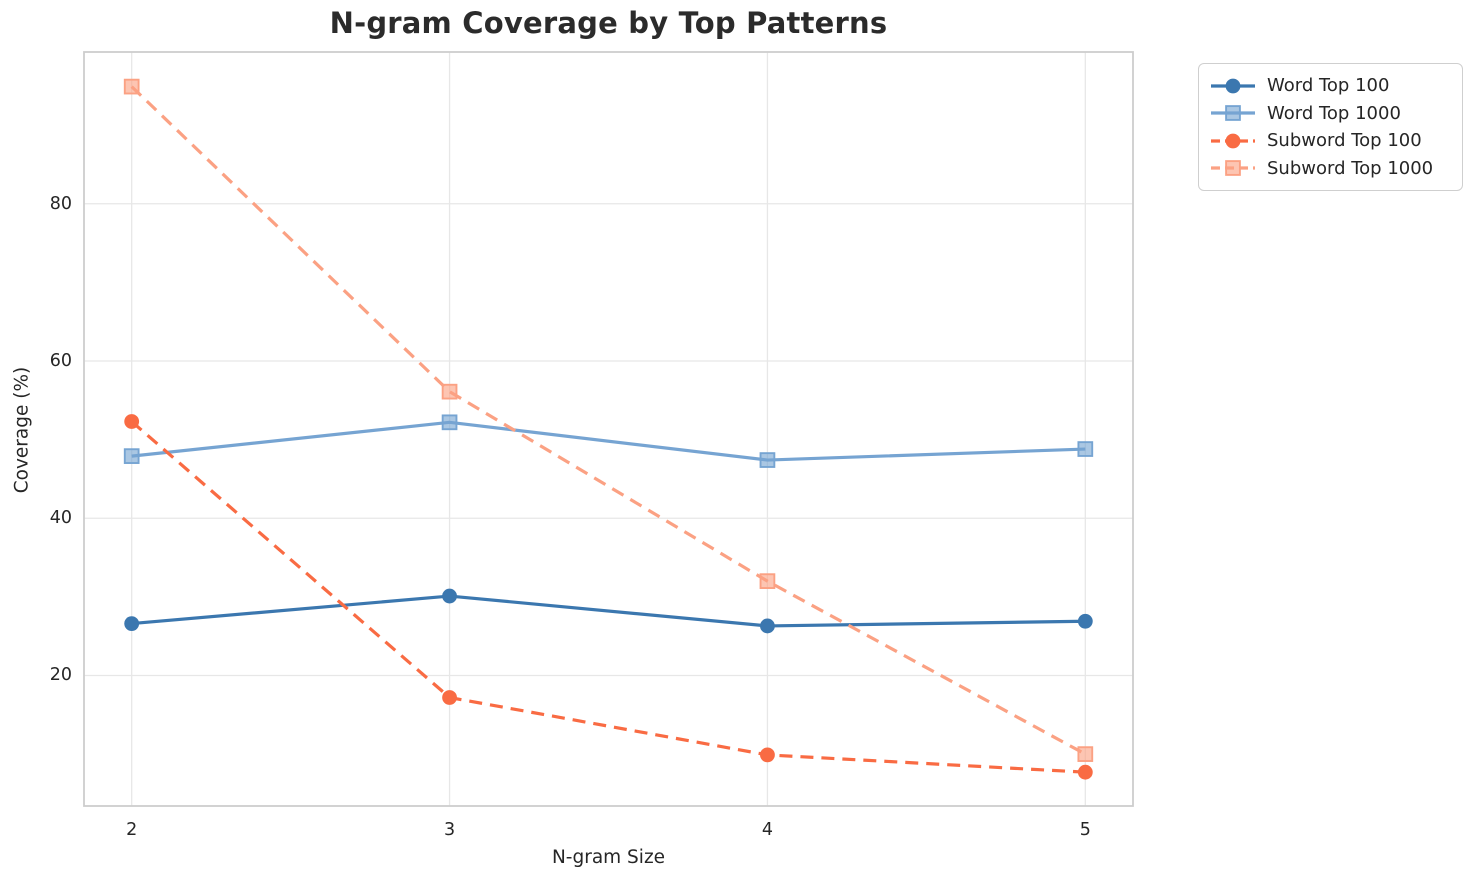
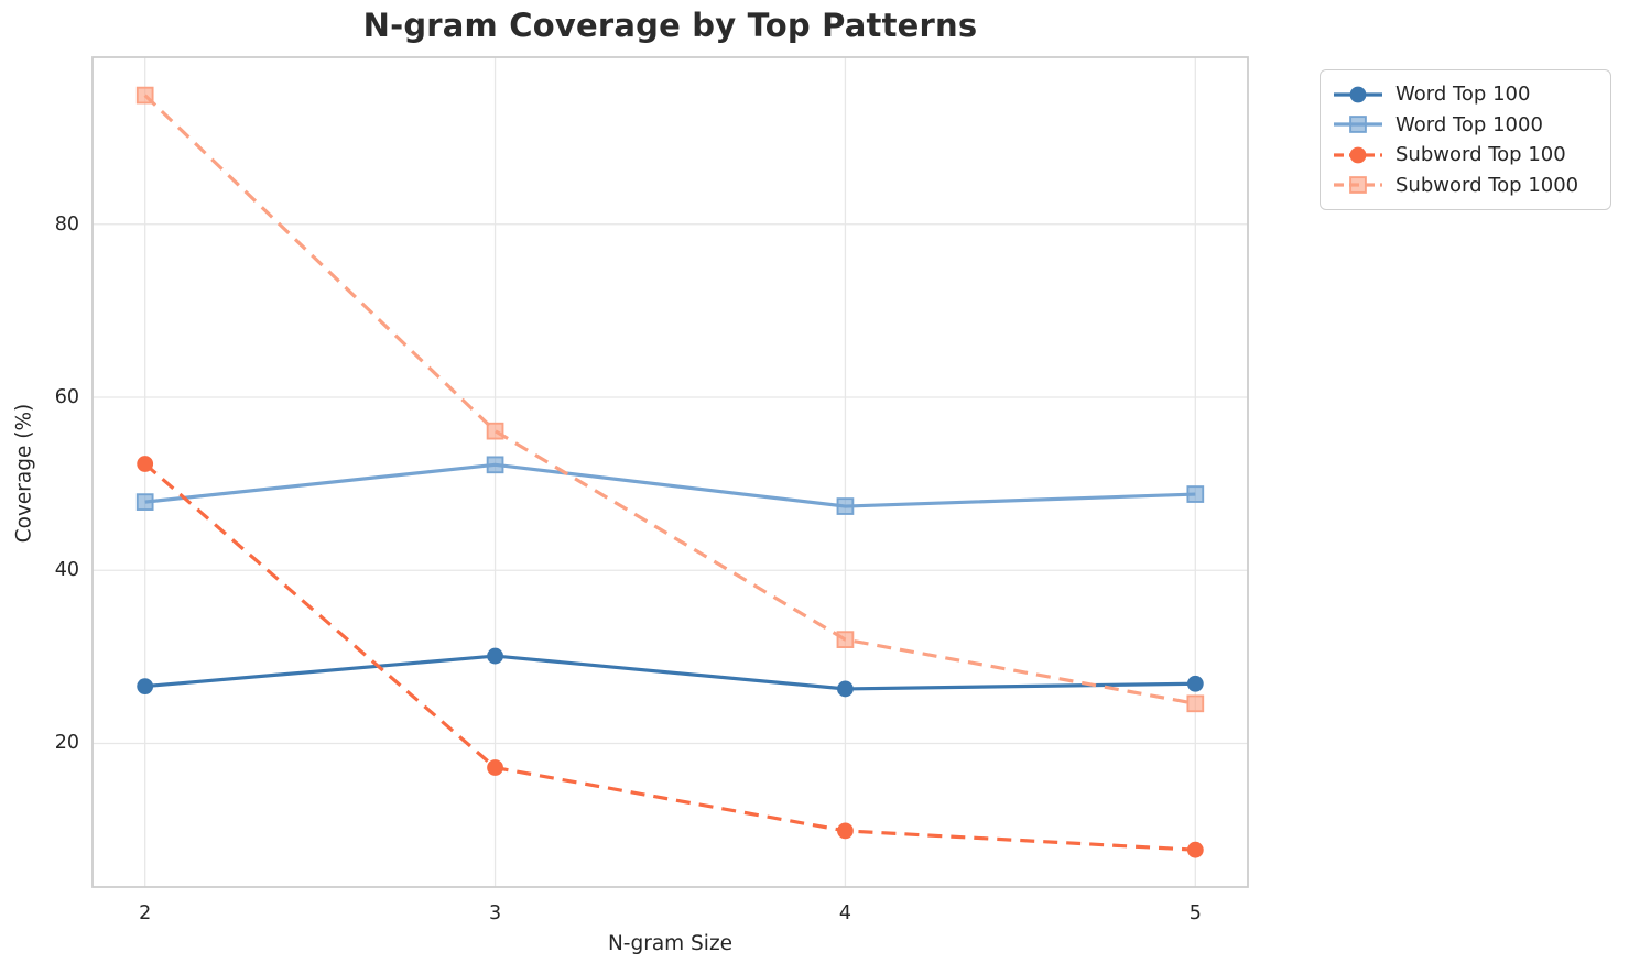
Subword Top 1000/5: 10 -> 25
